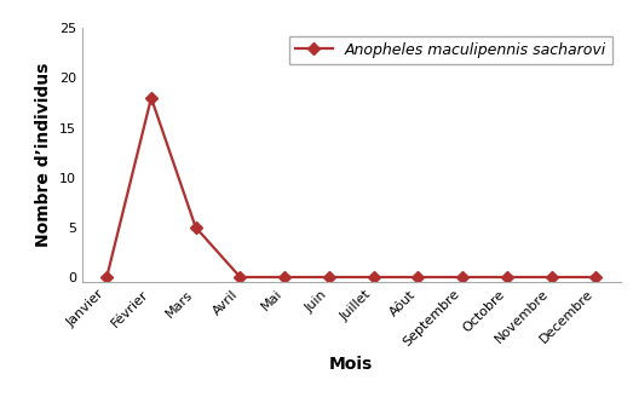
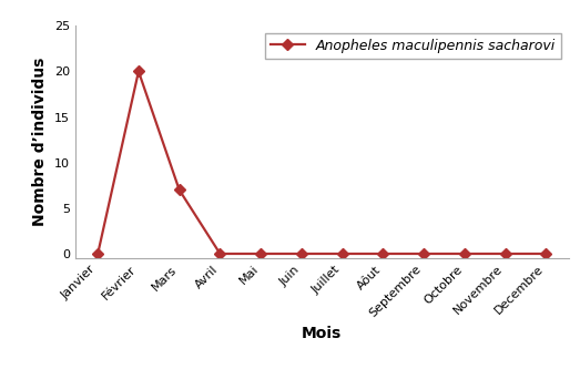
Février: 18 -> 20
Mars: 5 -> 7
